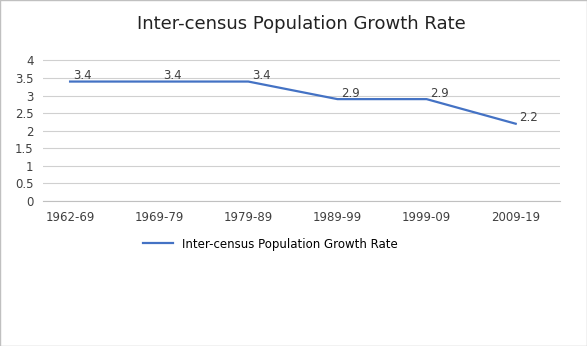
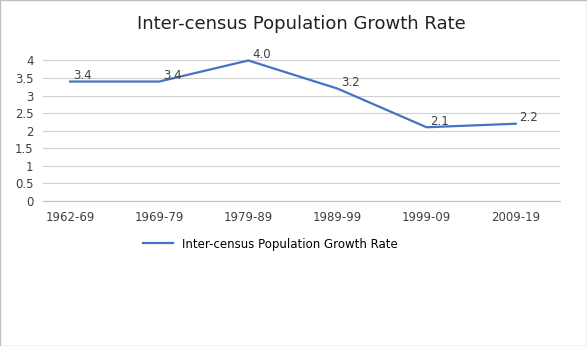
1979-89: 3.4 -> 4.0
1989-99: 2.9 -> 3.2
1999-09: 2.9 -> 2.1
